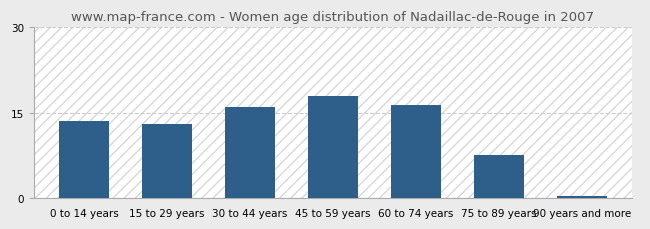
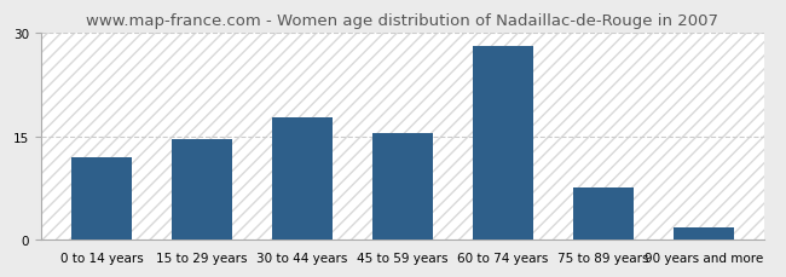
0 to 14 years: 13.5 -> 12.0
15 to 29 years: 13.0 -> 14.6
30 to 44 years: 16.0 -> 17.8
45 to 59 years: 18.0 -> 15.4
60 to 74 years: 16.3 -> 28.0
90 years and more: 0.4 -> 1.8
